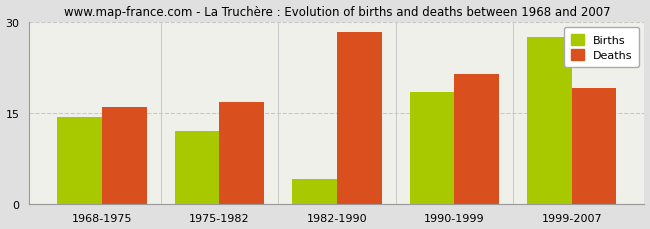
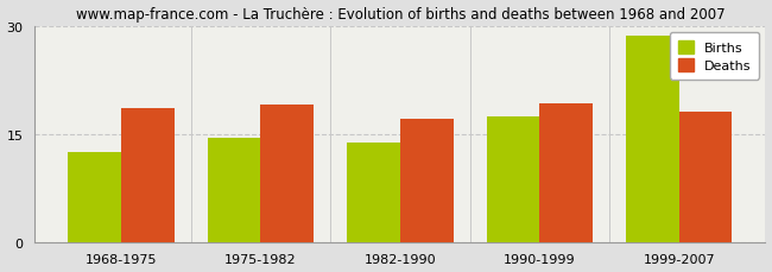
Births/1968-1975: 14.2 -> 12.5
Deaths/1968-1975: 16.0 -> 18.5
Births/1975-1982: 12.0 -> 14.4
Deaths/1975-1982: 16.8 -> 19.0
Births/1982-1990: 4.0 -> 13.8
Deaths/1982-1990: 28.2 -> 17.0
Births/1990-1999: 18.4 -> 17.4
Deaths/1990-1999: 21.4 -> 19.2
Births/1999-2007: 27.4 -> 28.6
Deaths/1999-2007: 19.0 -> 18.0
